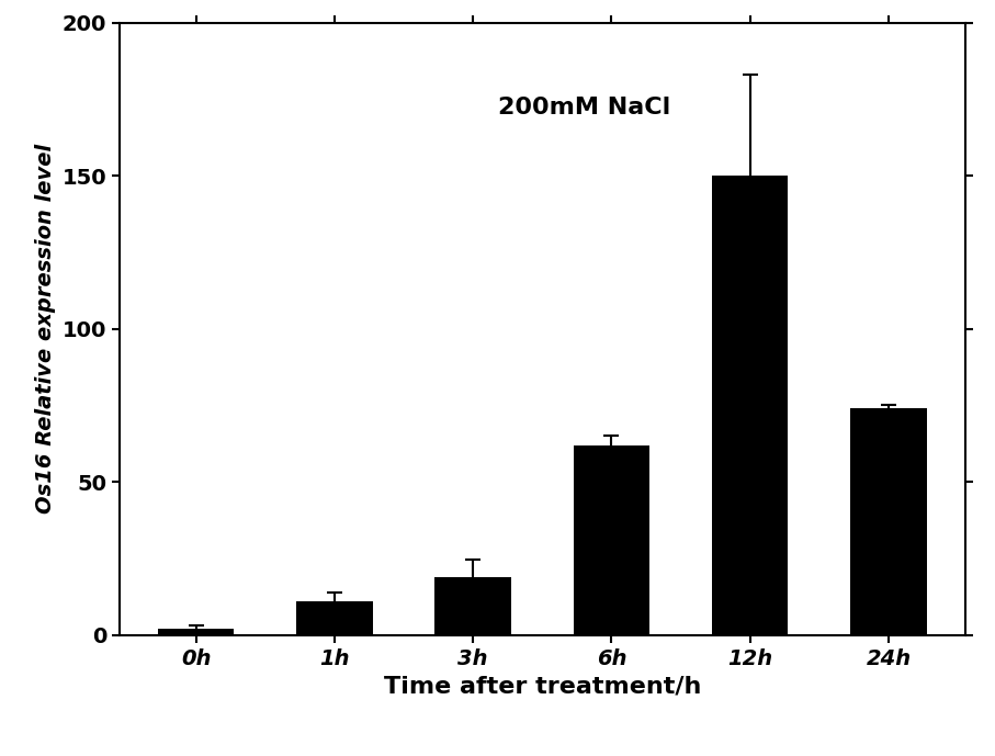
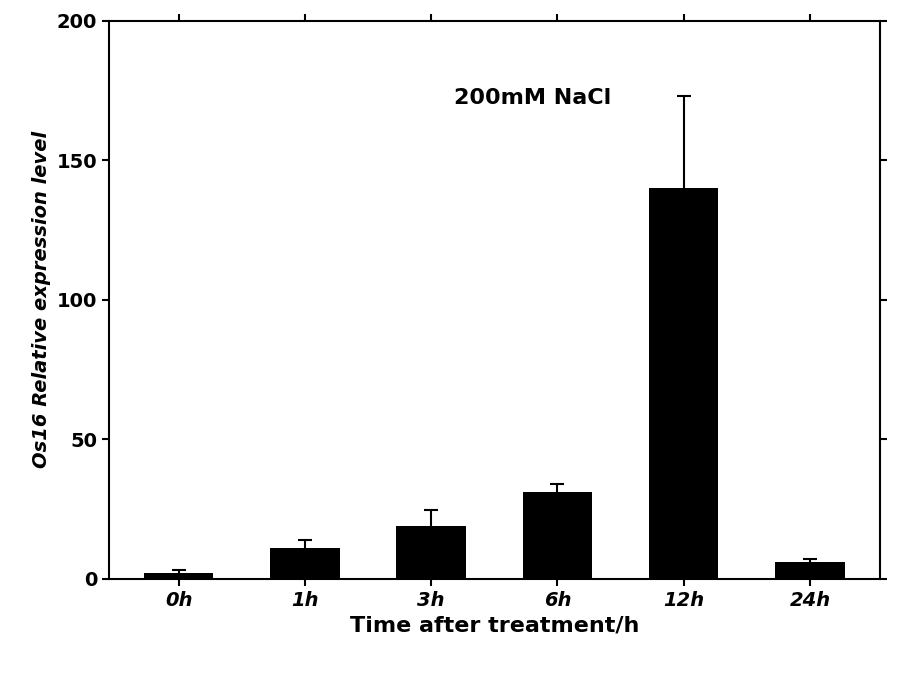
6h: 62 -> 31
12h: 150 -> 140
24h: 74 -> 6
